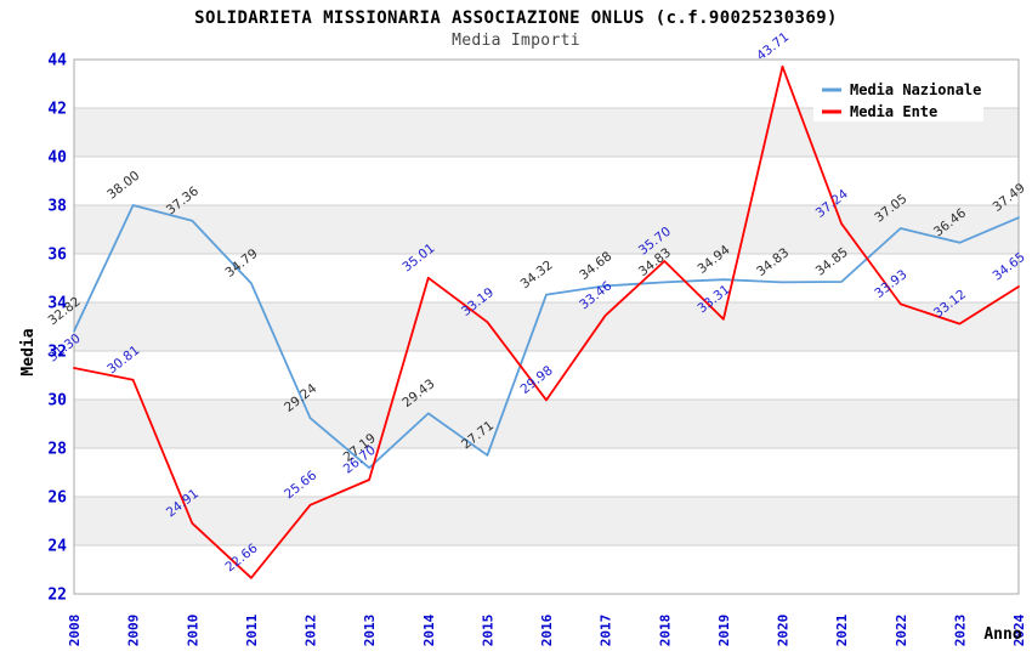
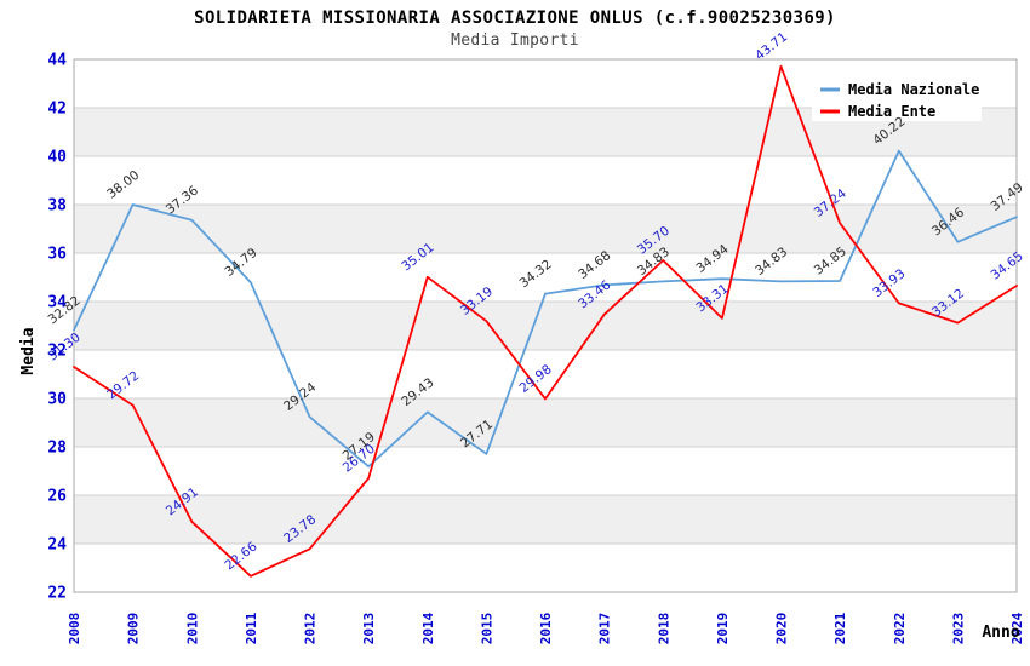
Media Ente/2009: 30.81 -> 29.72
Media Ente/2012: 25.66 -> 23.78
Media Nazionale/2022: 37.05 -> 40.22
